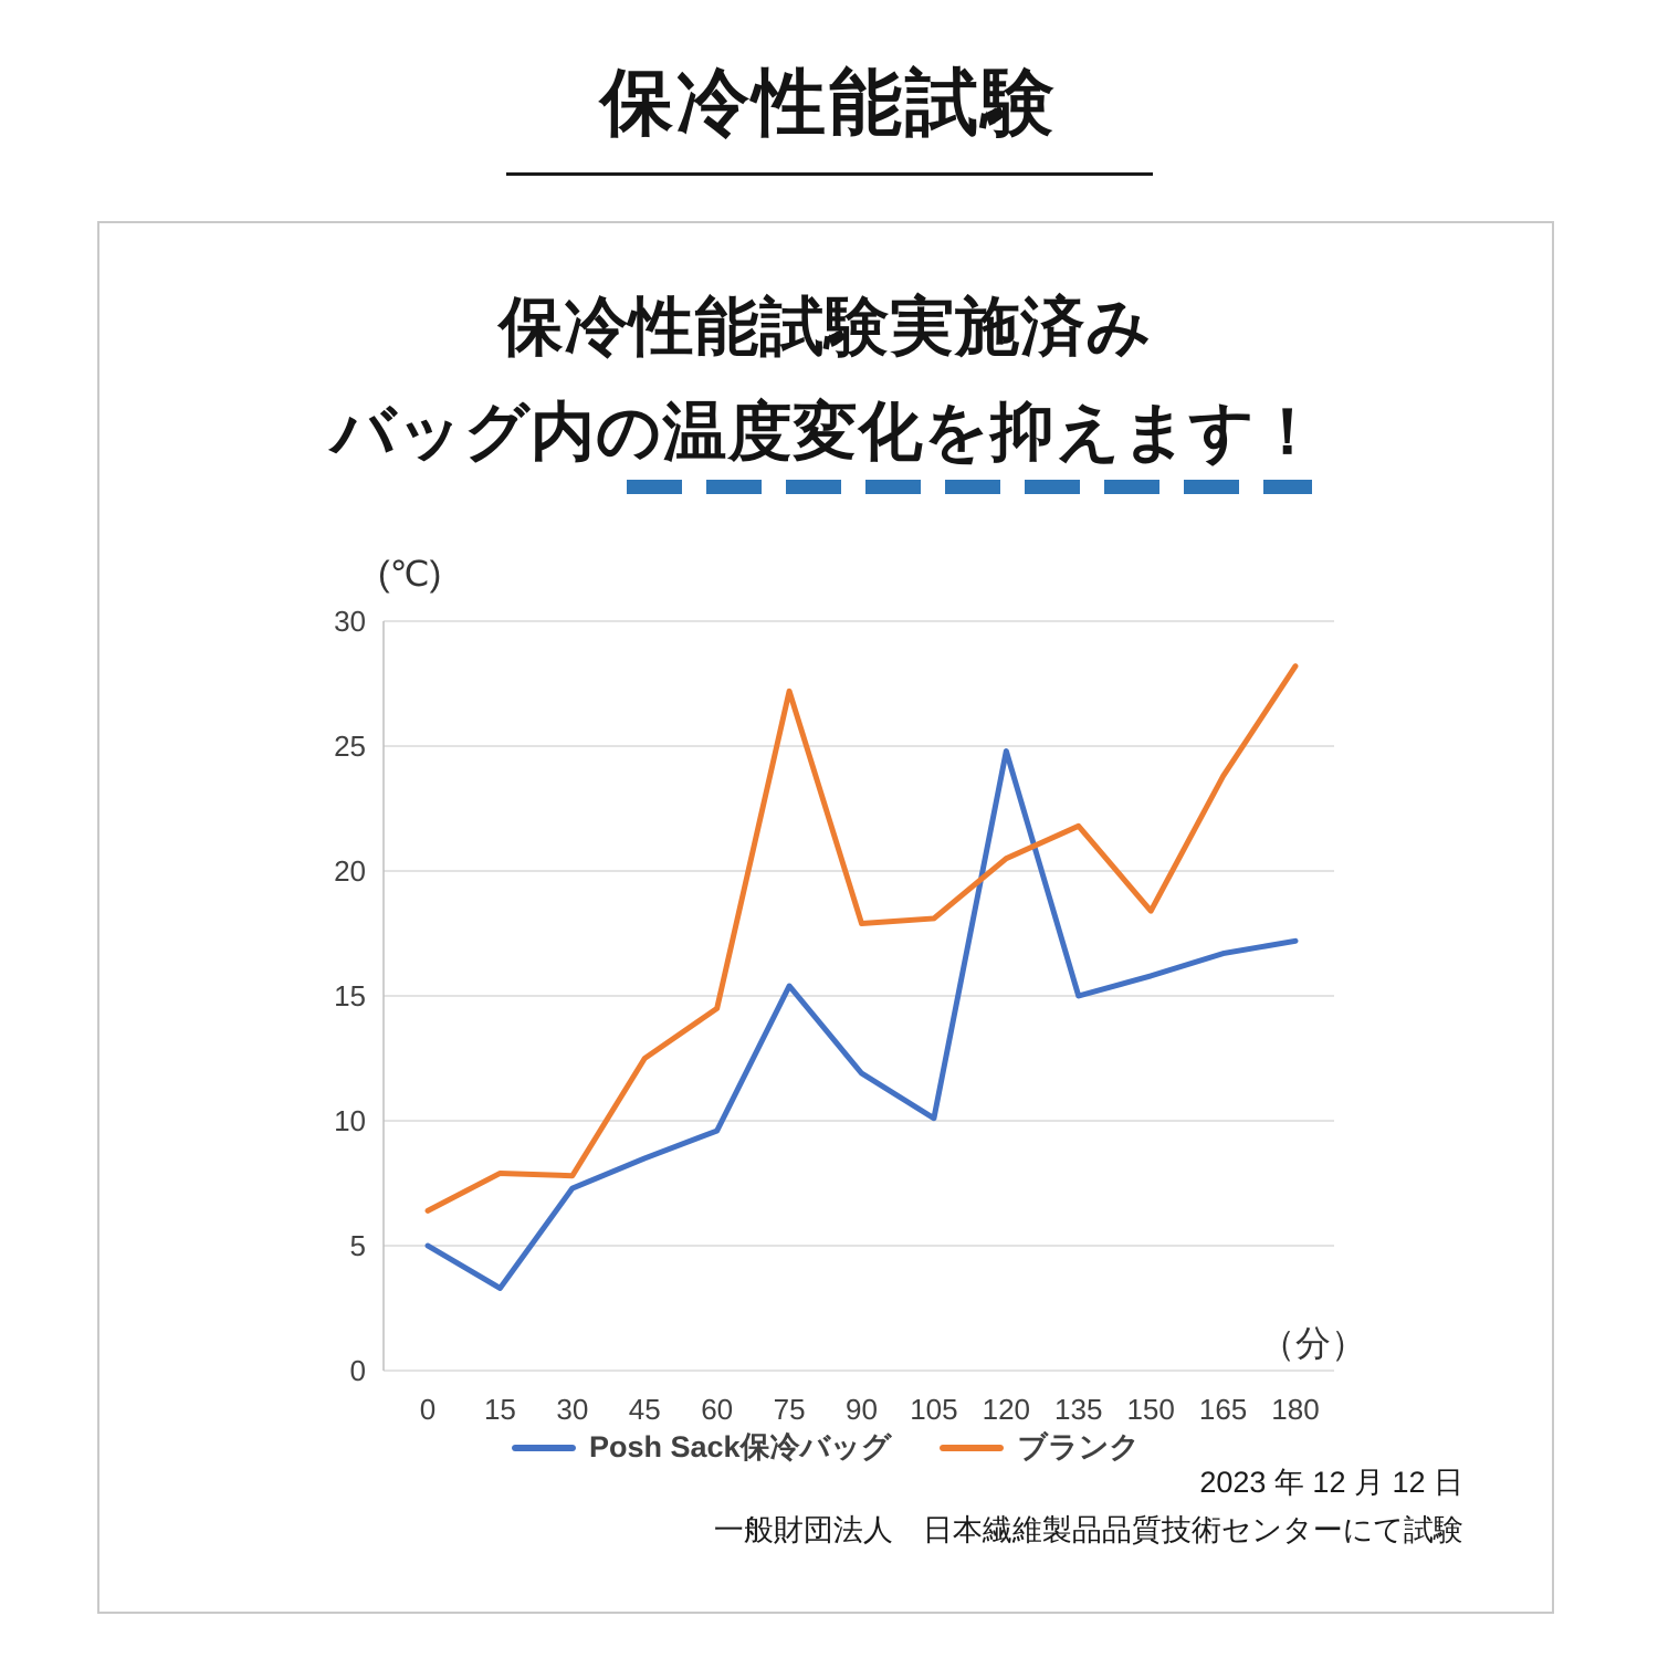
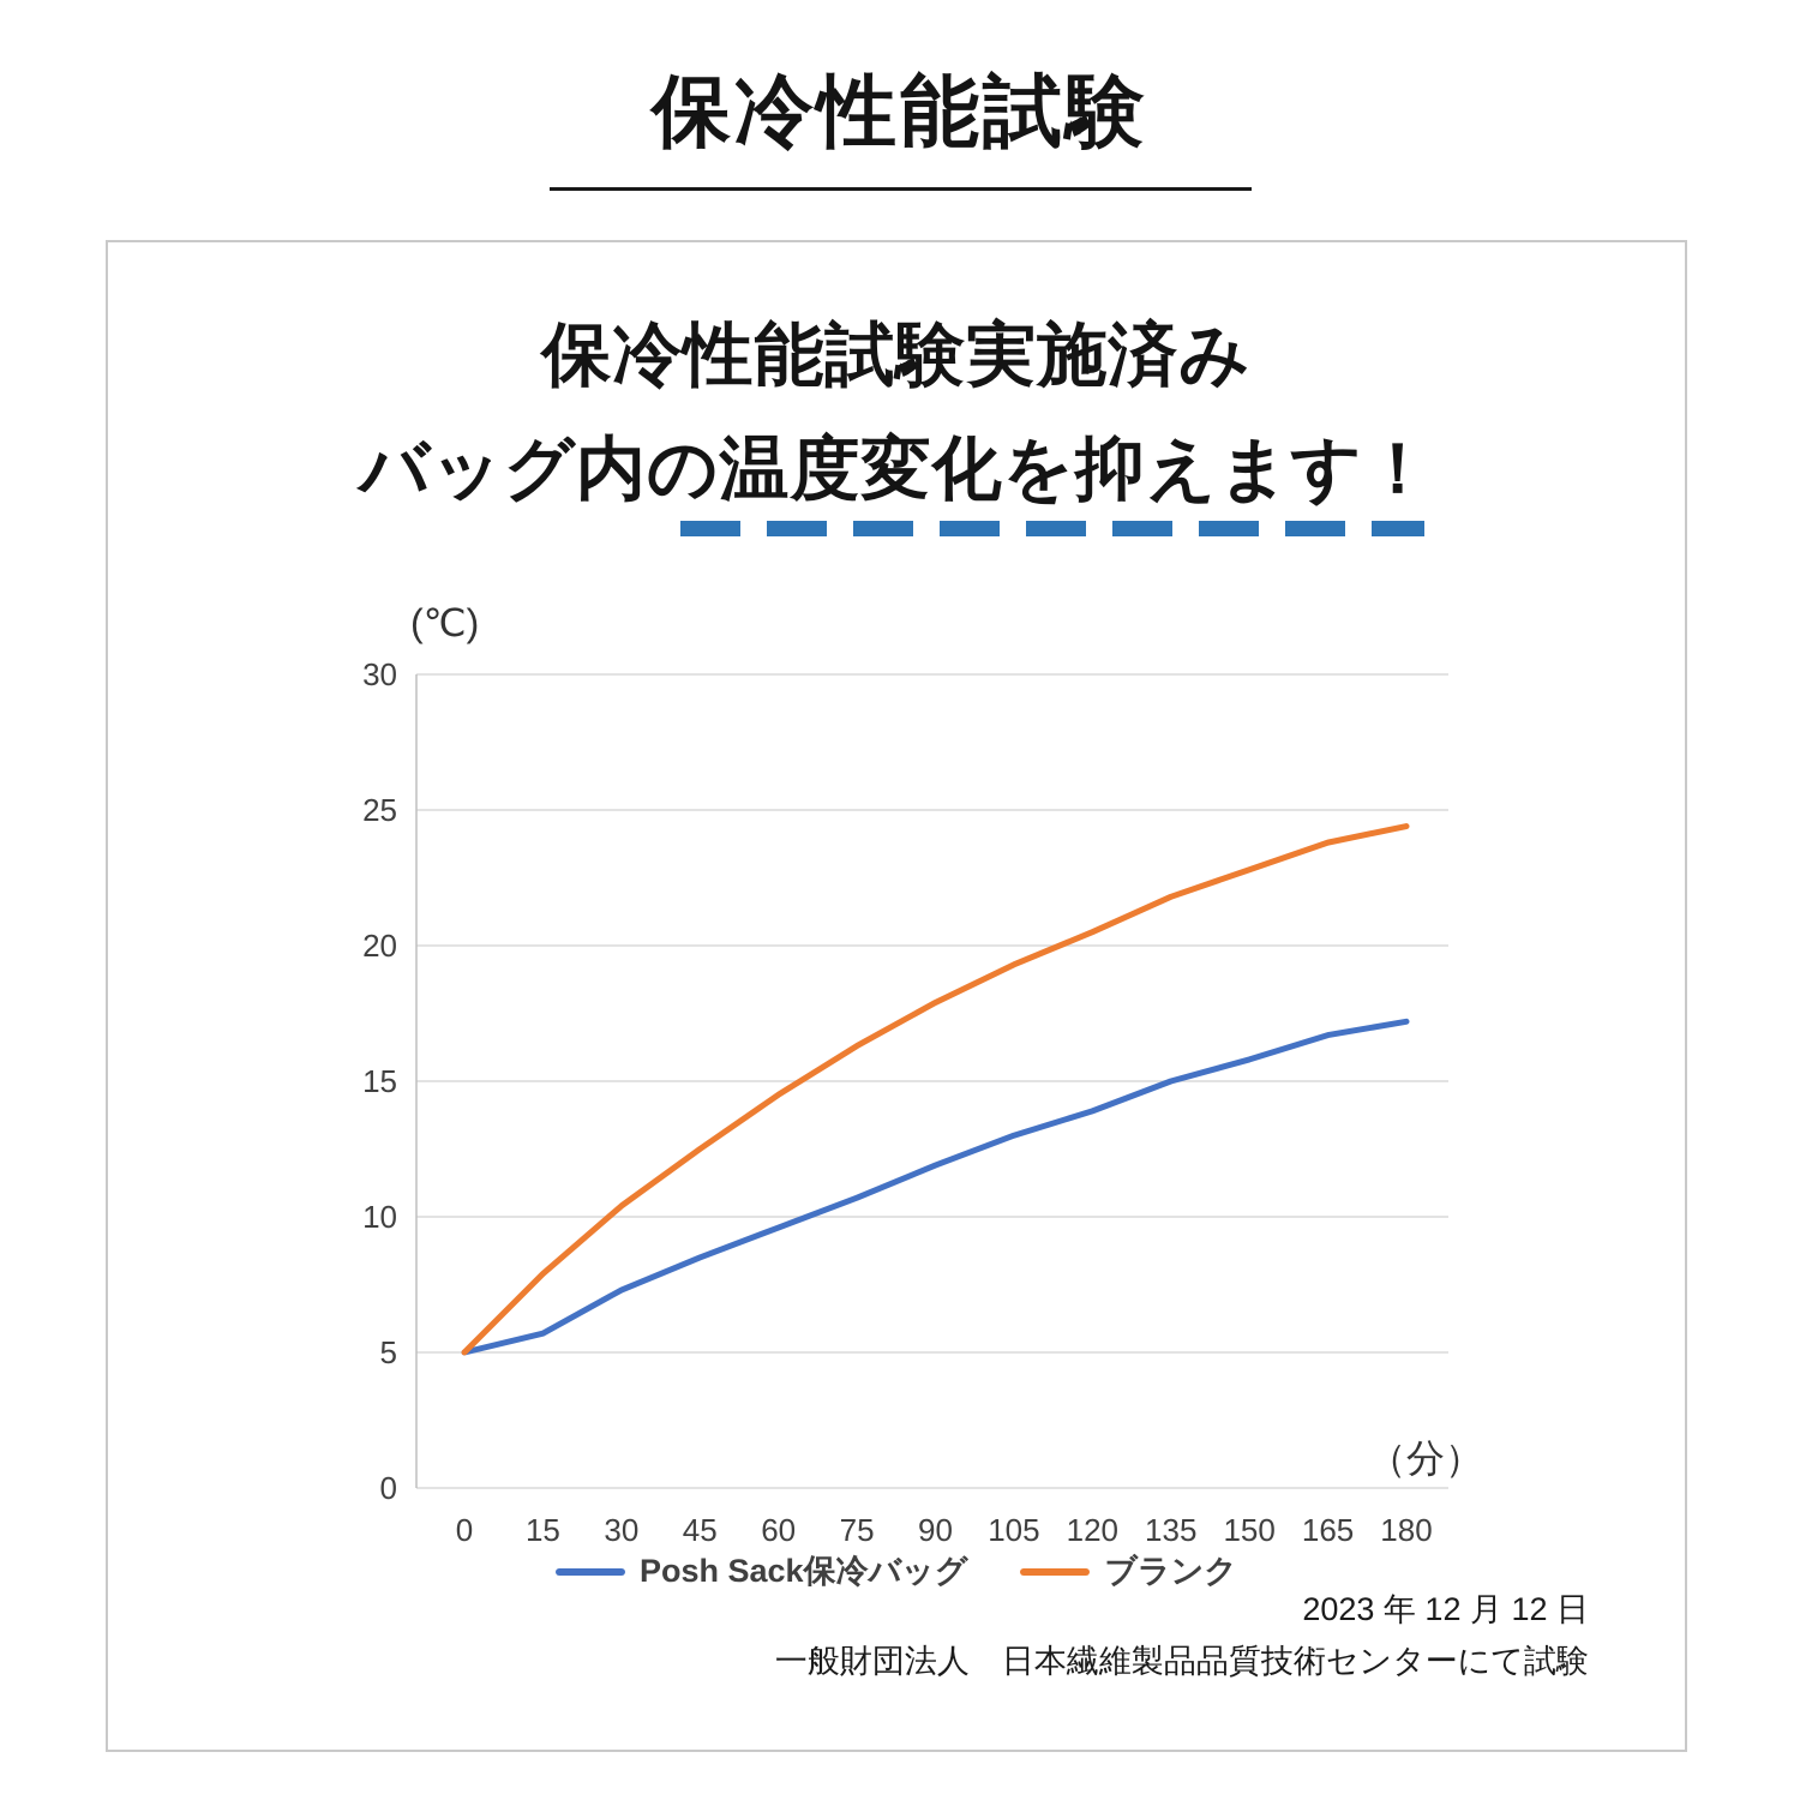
ブランク/0: 6.4 -> 5.0
Posh Sack保冷バッグ/15: 3.3 -> 5.7
ブランク/30: 7.8 -> 10.4
Posh Sack保冷バッグ/75: 15.4 -> 10.7
ブランク/75: 27.2 -> 16.3
Posh Sack保冷バッグ/105: 10.1 -> 13.0
ブランク/105: 18.1 -> 19.3
Posh Sack保冷バッグ/120: 24.8 -> 13.9
ブランク/150: 18.4 -> 22.8
ブランク/180: 28.2 -> 24.4
